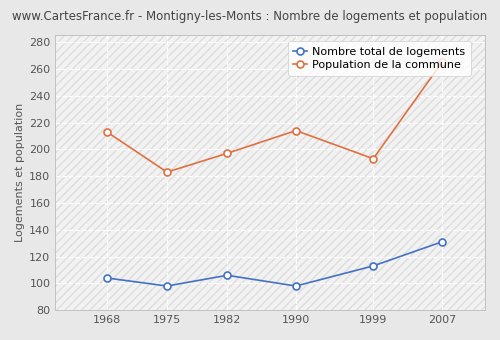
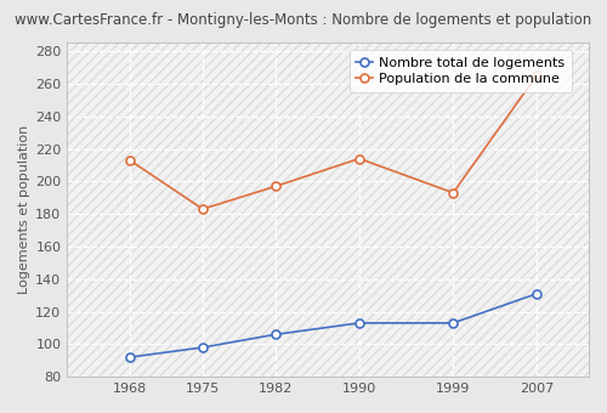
Nombre total de logements/1968: 104 -> 92
Nombre total de logements/1990: 98 -> 113
